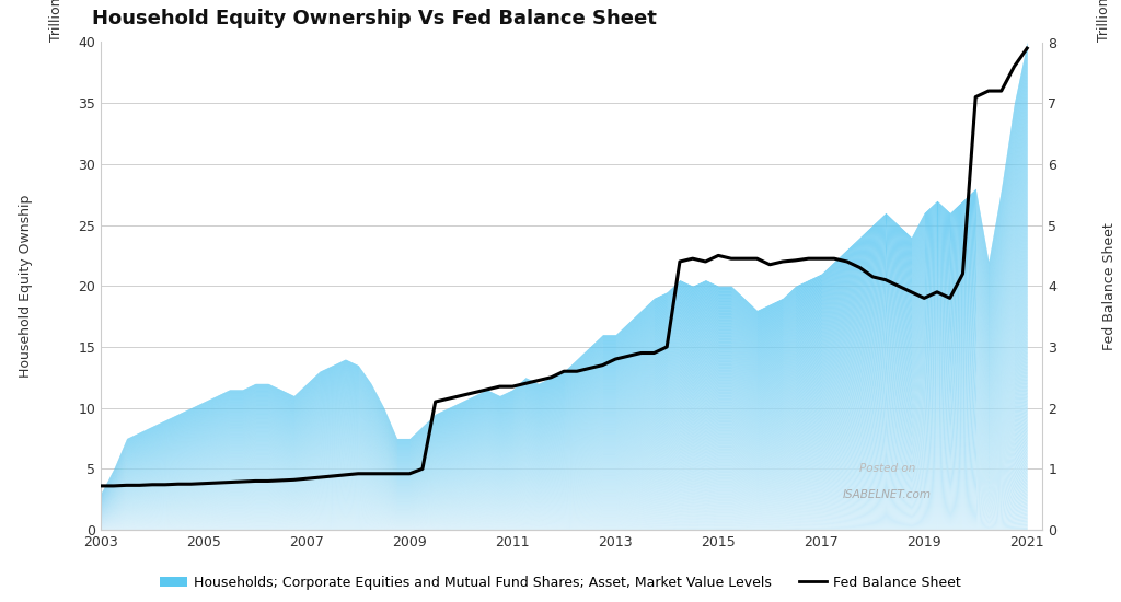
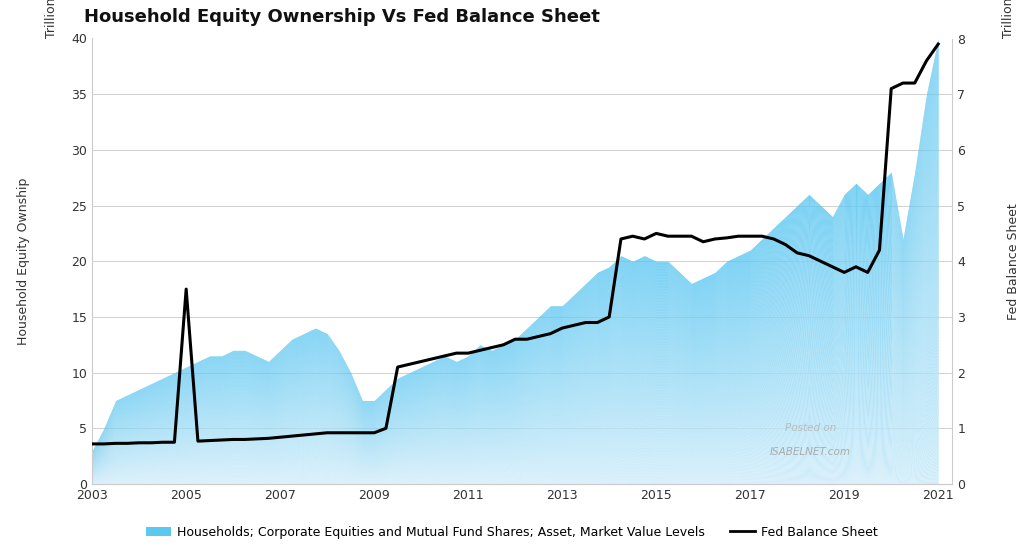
Fed Balance Sheet/2005: 0.76 -> 3.50
